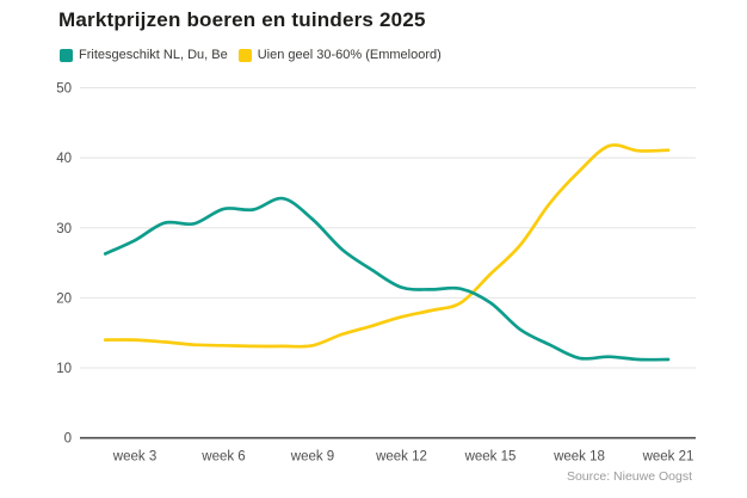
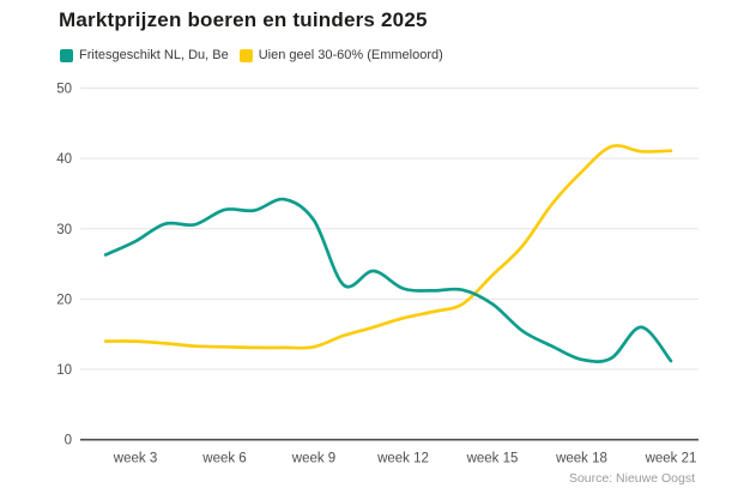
Fritesgeschikt NL, Du, Be/10: 27 -> 22
Fritesgeschikt NL, Du, Be/20: 11 -> 16
